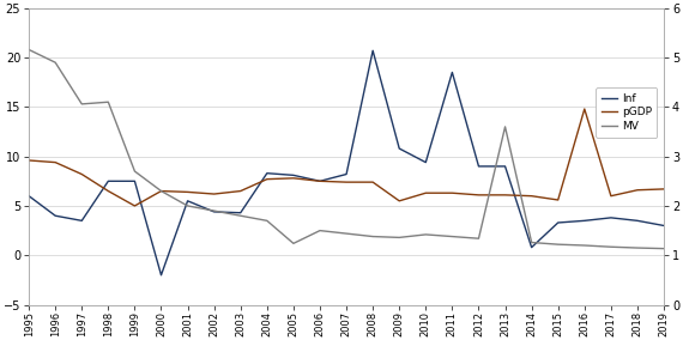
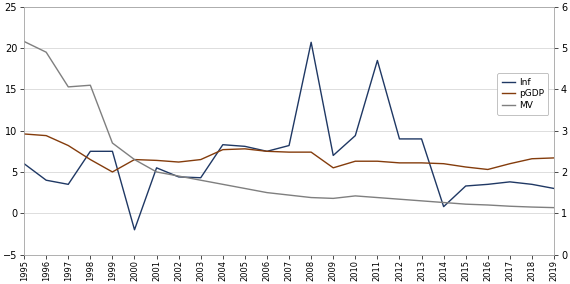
MV/2005: 1.2 -> 3.0
Inf/2009: 10.8 -> 7.0
MV/2013: 13.0 -> 1.5
pGDP/2016: 14.8 -> 5.3
